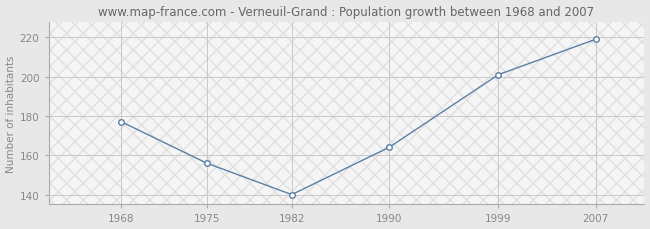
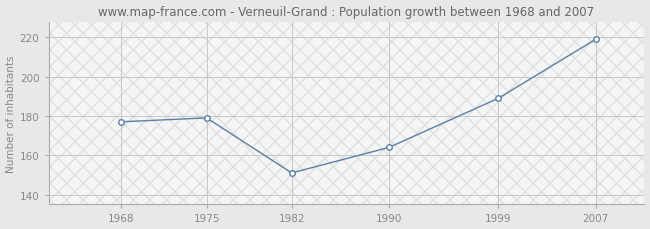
1975: 156 -> 179
1982: 140 -> 151
1999: 201 -> 189
